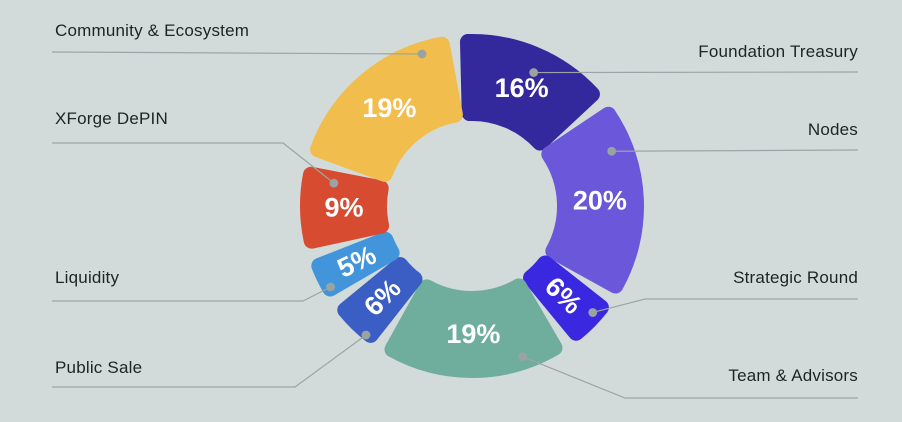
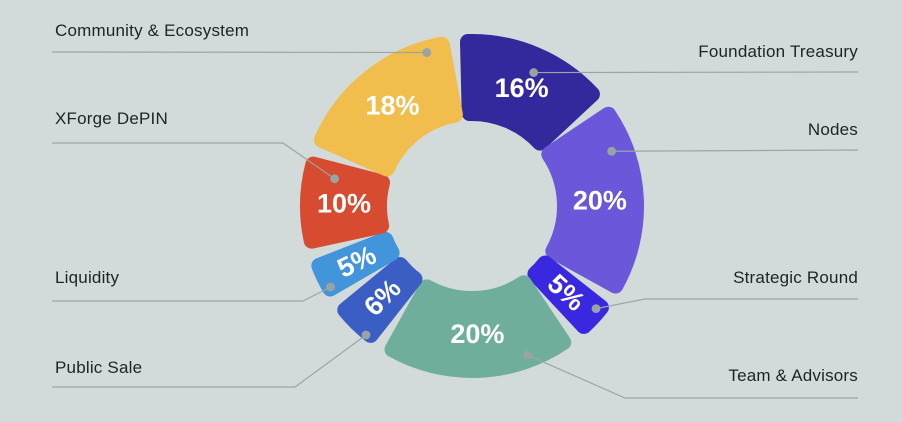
Strategic Round: 6% -> 5%
Team & Advisors: 19% -> 20%
XForge DePIN: 9% -> 10%
Community & Ecosystem: 19% -> 18%
